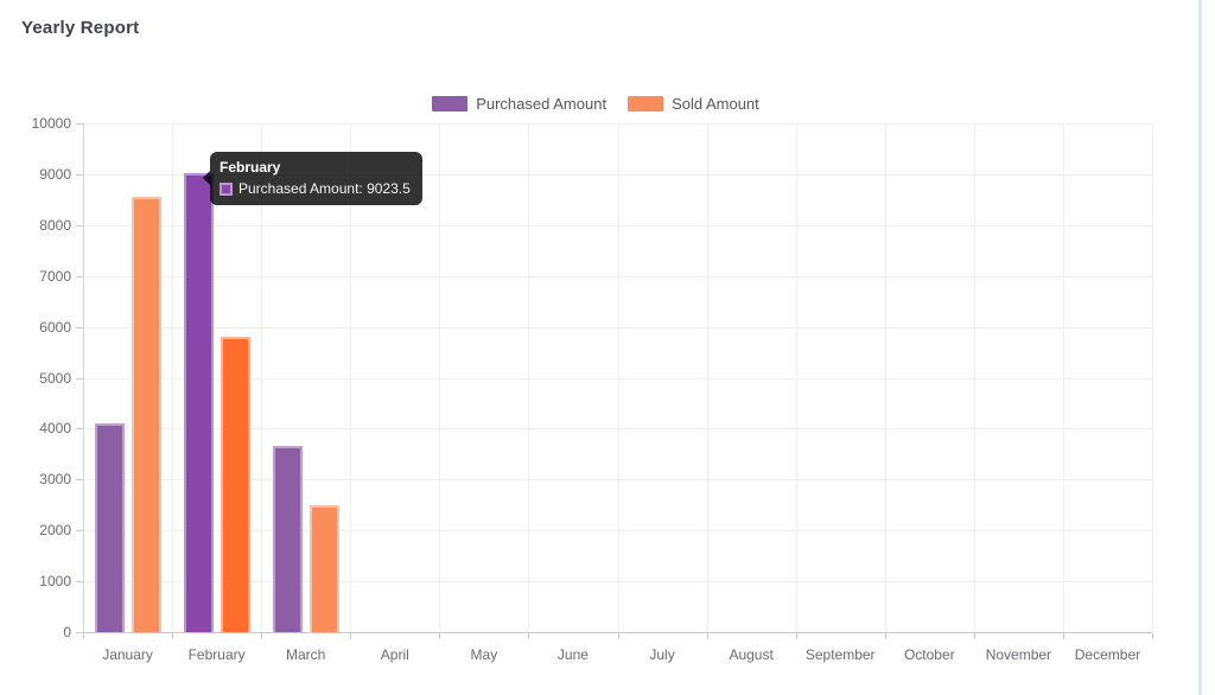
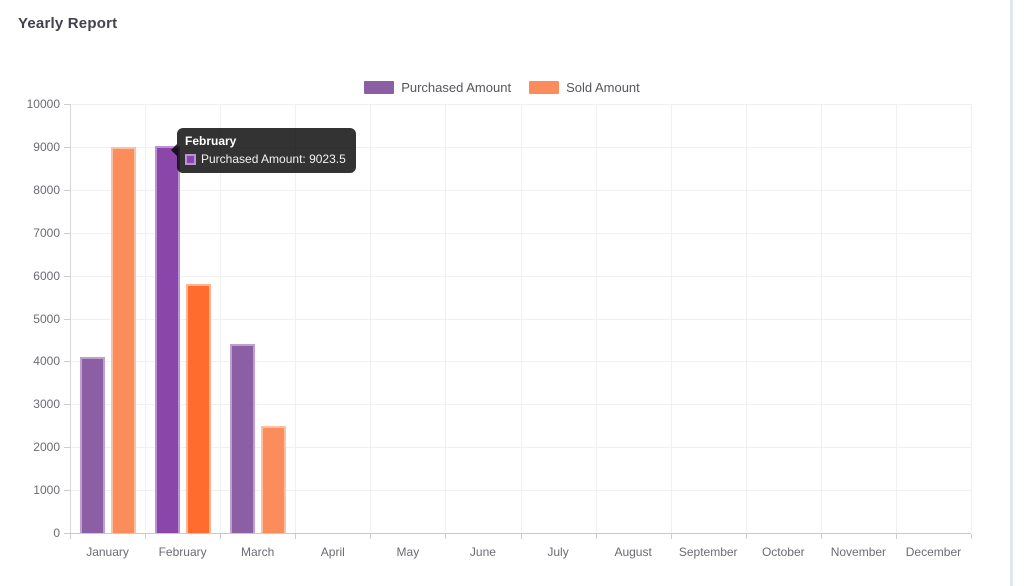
Sold Amount/January: 8600 -> 9000
Purchased Amount/March: 3600 -> 4400
